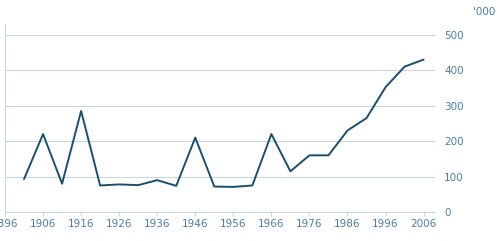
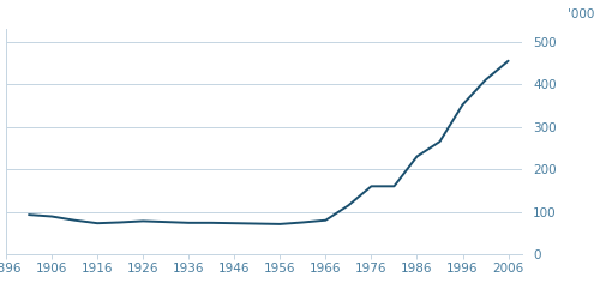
1906: 220 -> 89
1916: 285 -> 73
1936: 90 -> 74
1946: 210 -> 73
1966: 220 -> 80
2006: 430 -> 455
